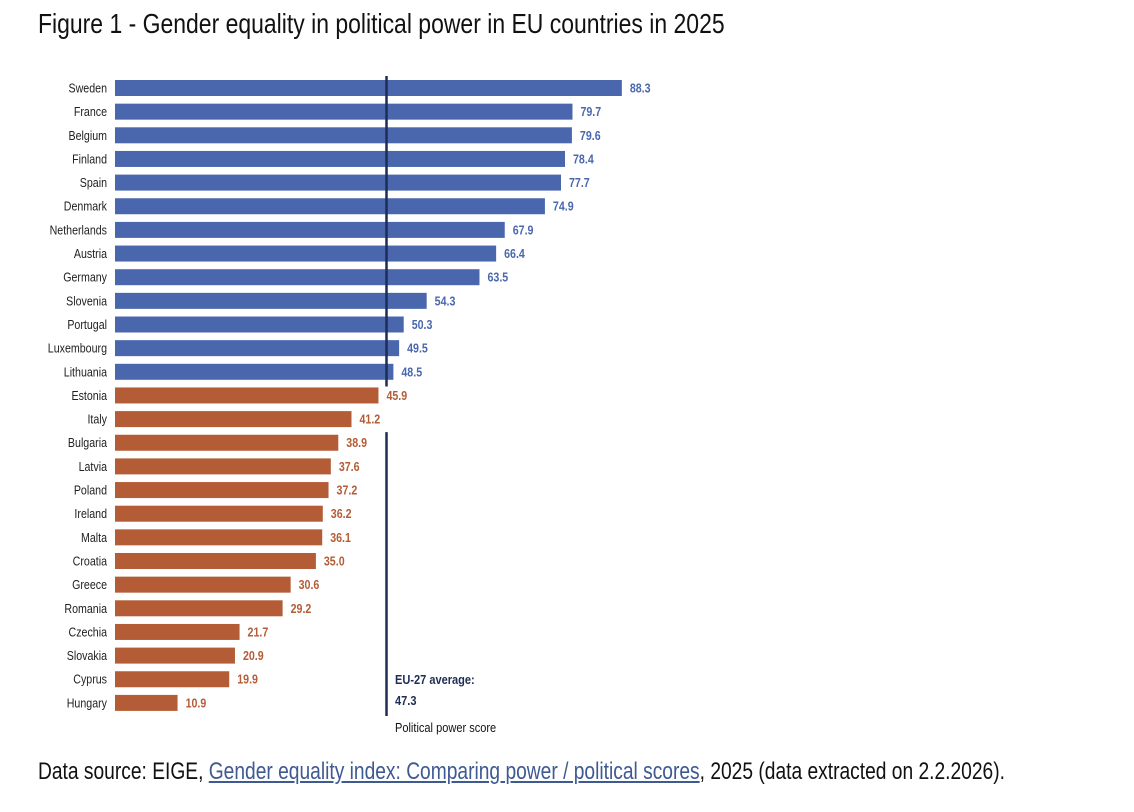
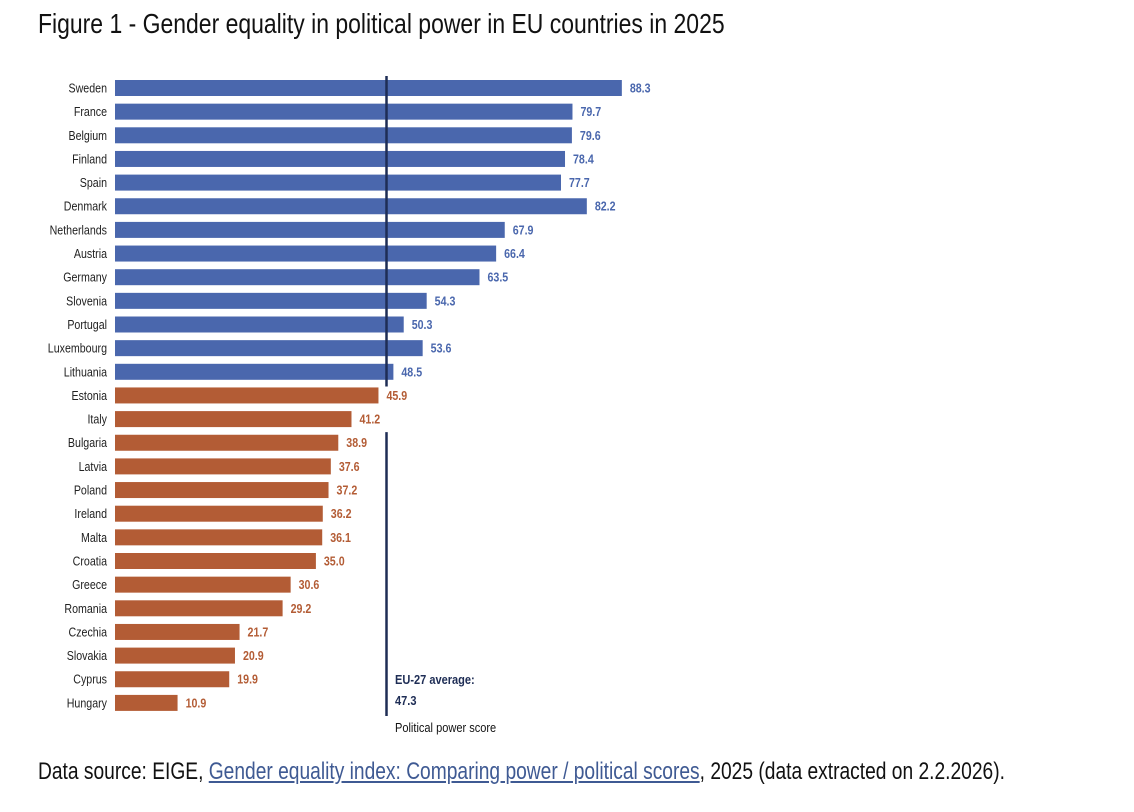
Denmark: 74.9 -> 82.2
Luxembourg: 49.5 -> 53.6
